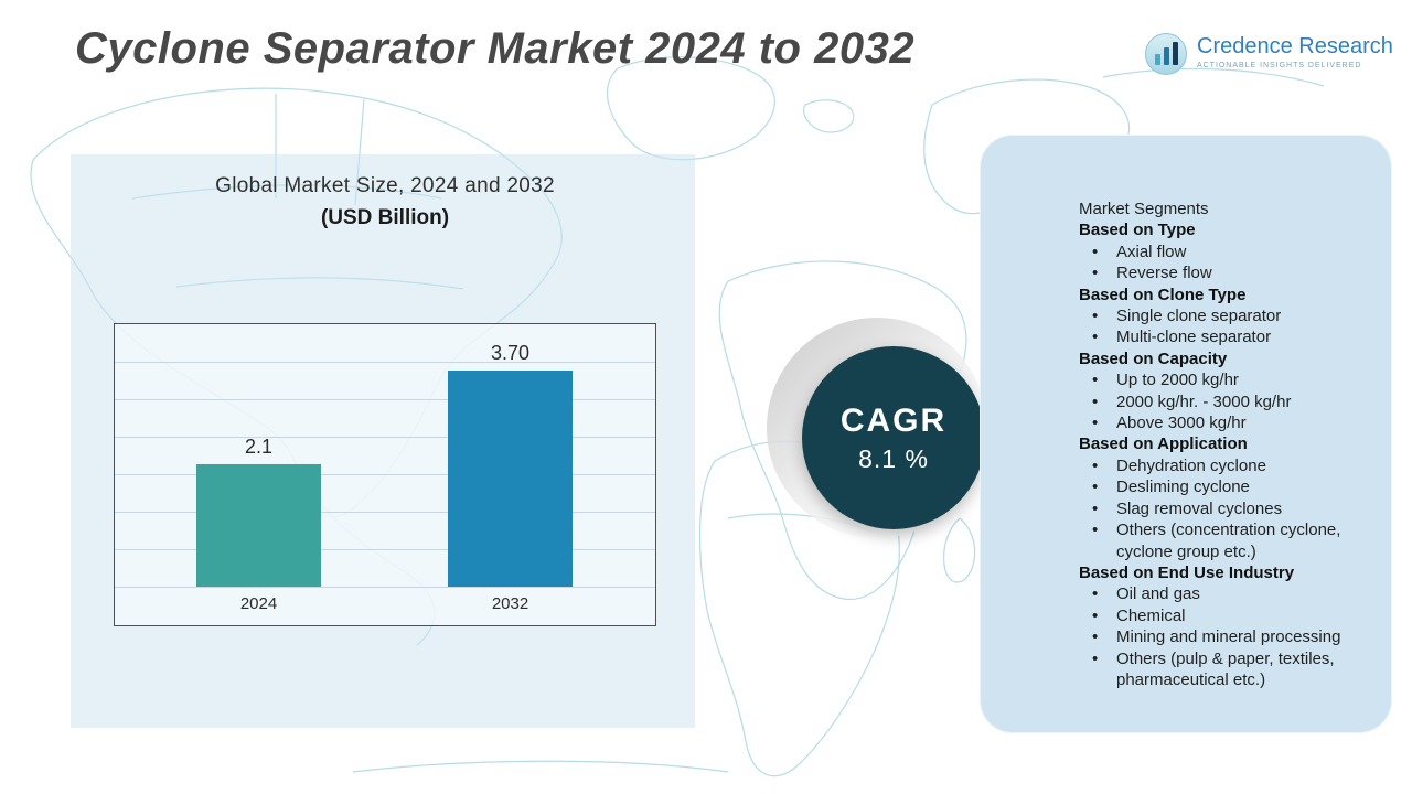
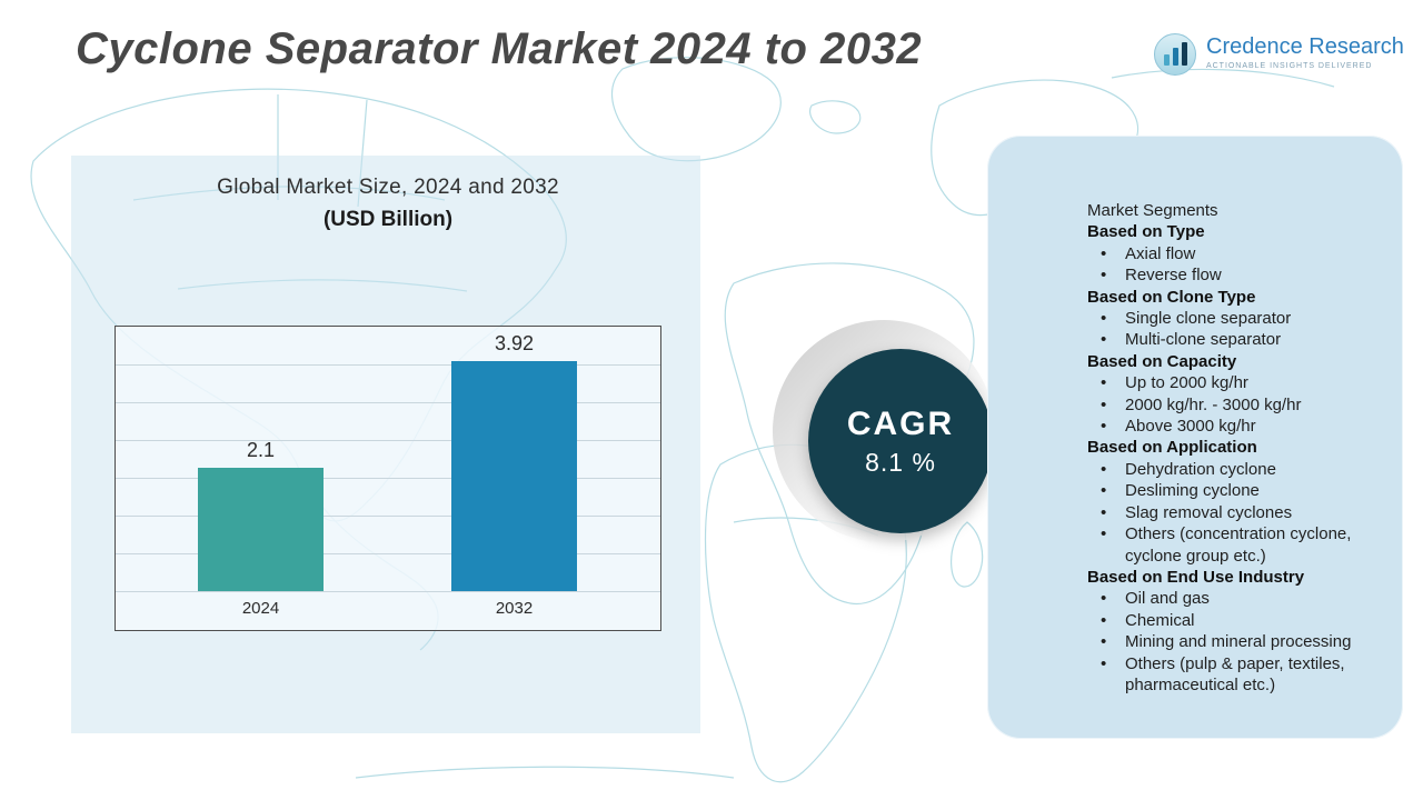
2032: 3.70 -> 3.92
